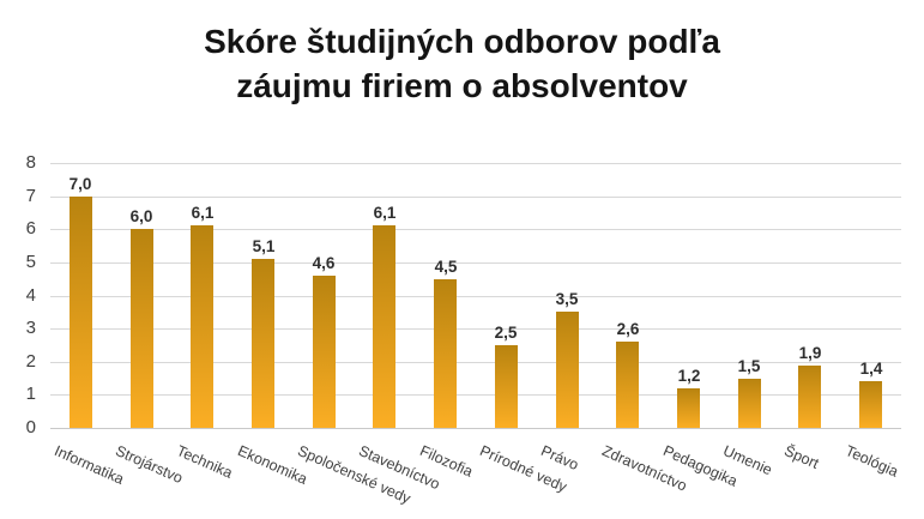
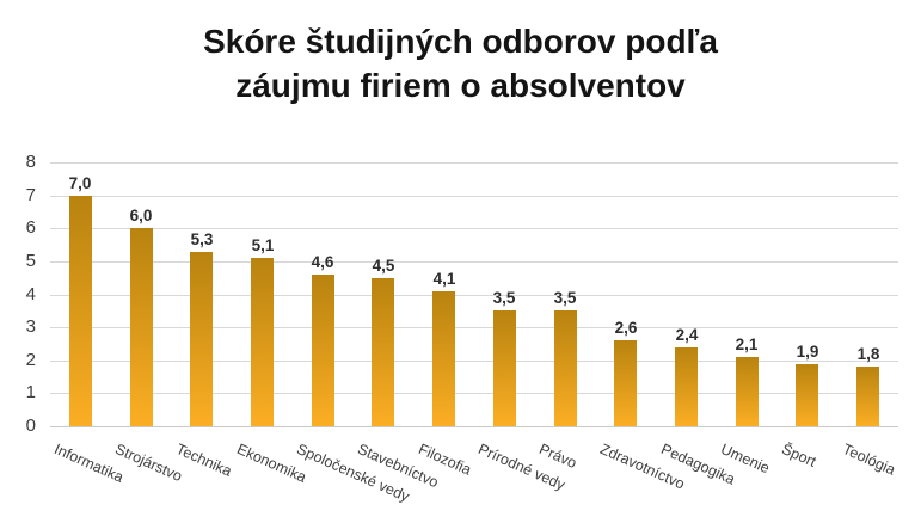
Technika: 6,1 -> 5,3
Stavebníctvo: 6,1 -> 4,5
Filozofia: 4,5 -> 4,1
Prírodné vedy: 2,5 -> 3,5
Pedagogika: 1,2 -> 2,4
Umenie: 1,5 -> 2,1
Teológia: 1,4 -> 1,8
